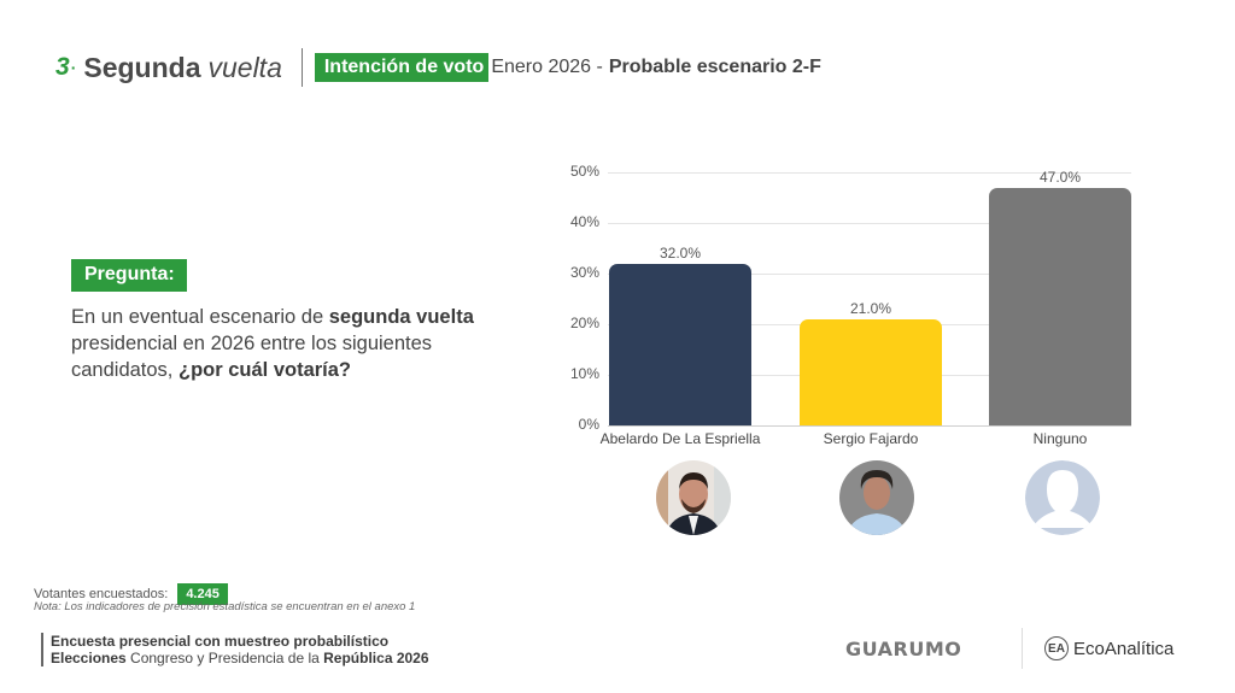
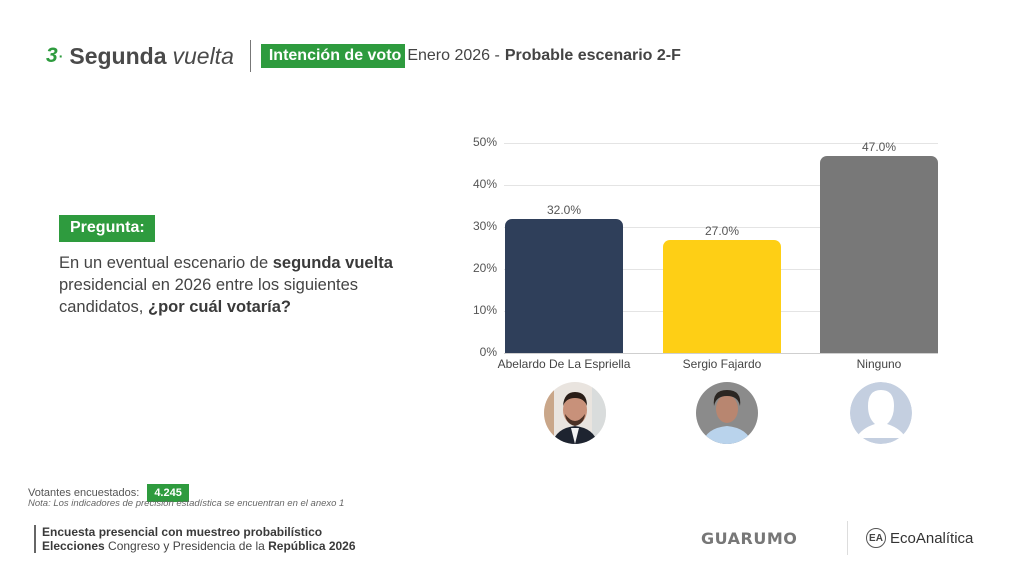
Sergio Fajardo: 21.0% -> 27.0%
